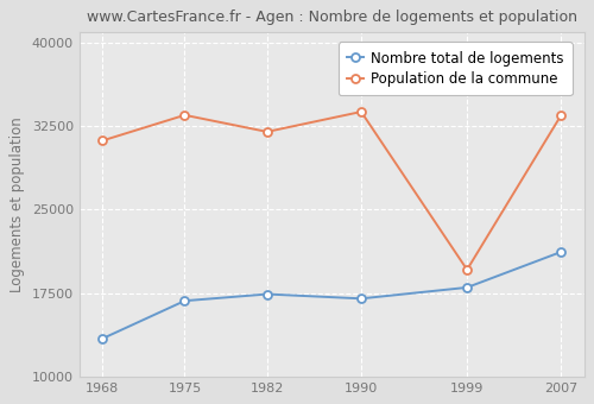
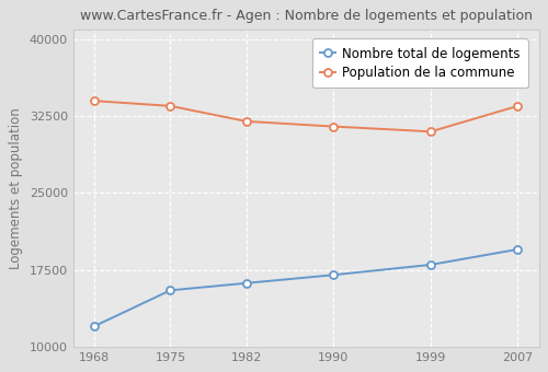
Nombre total de logements/1968: 13400 -> 12000
Population de la commune/1968: 31200 -> 34000
Nombre total de logements/1975: 16800 -> 15500
Nombre total de logements/1982: 17400 -> 16200
Population de la commune/1990: 33800 -> 31500
Population de la commune/1999: 19600 -> 31000
Nombre total de logements/2007: 21200 -> 19500
